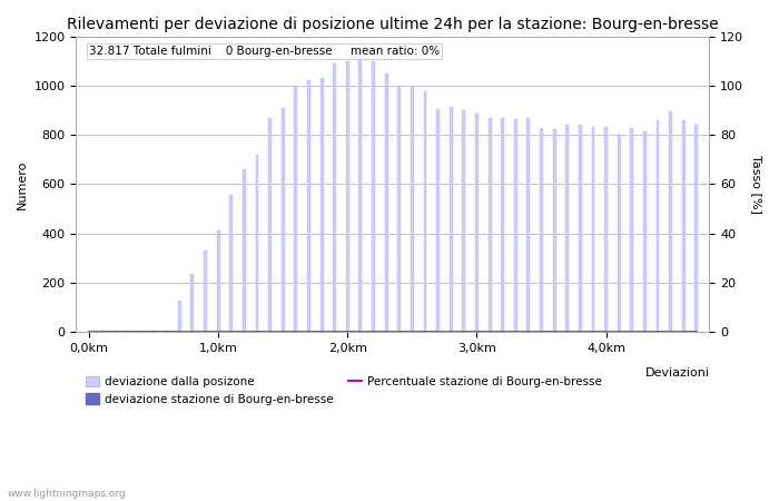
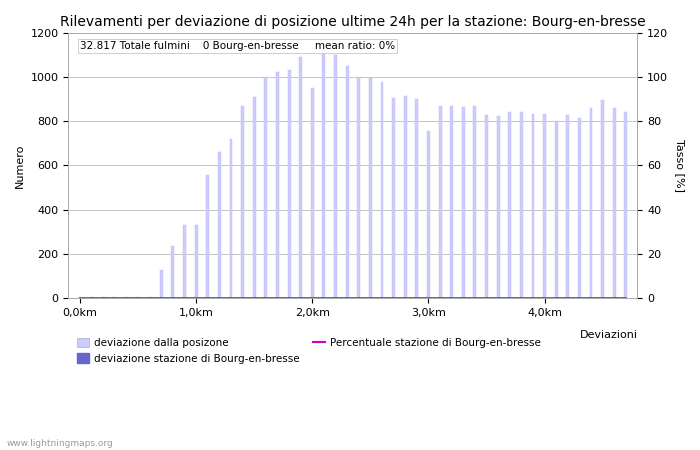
deviazione dalla posizone/1,0km: 410 -> 330
deviazione dalla posizone/2,0km: 1100 -> 950
deviazione dalla posizone/3,0km: 885 -> 755
